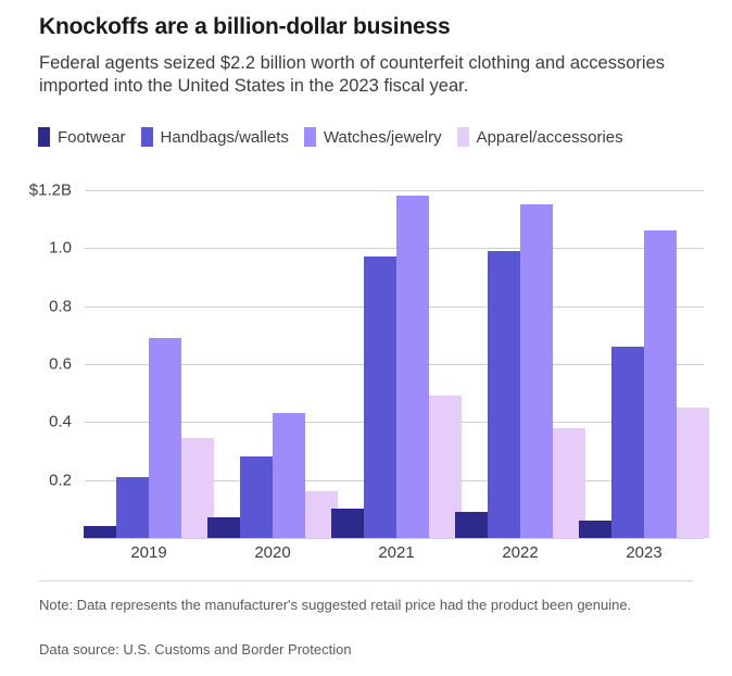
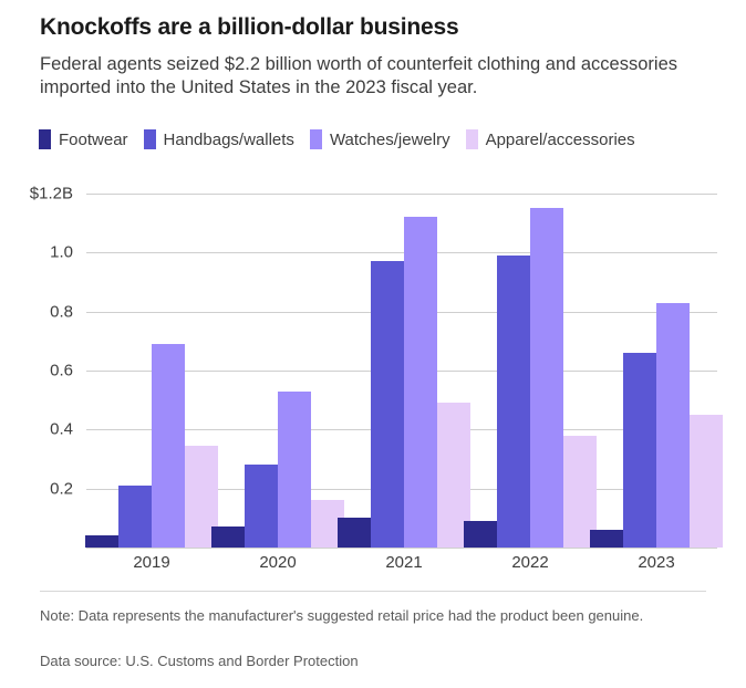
Watches/jewelry/2020: $0.43B -> $0.53B
Watches/jewelry/2021: $1.18B -> $1.12B
Watches/jewelry/2023: $1.06B -> $0.83B
